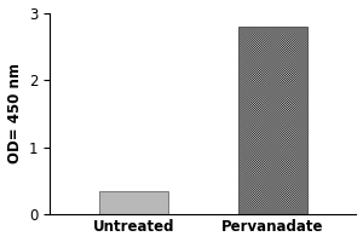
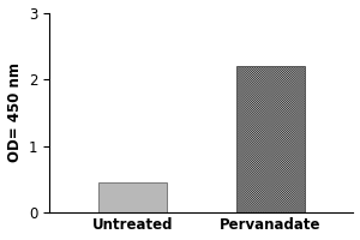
Untreated: 0.35 -> 0.46
Pervanadate: 2.80 -> 2.20
